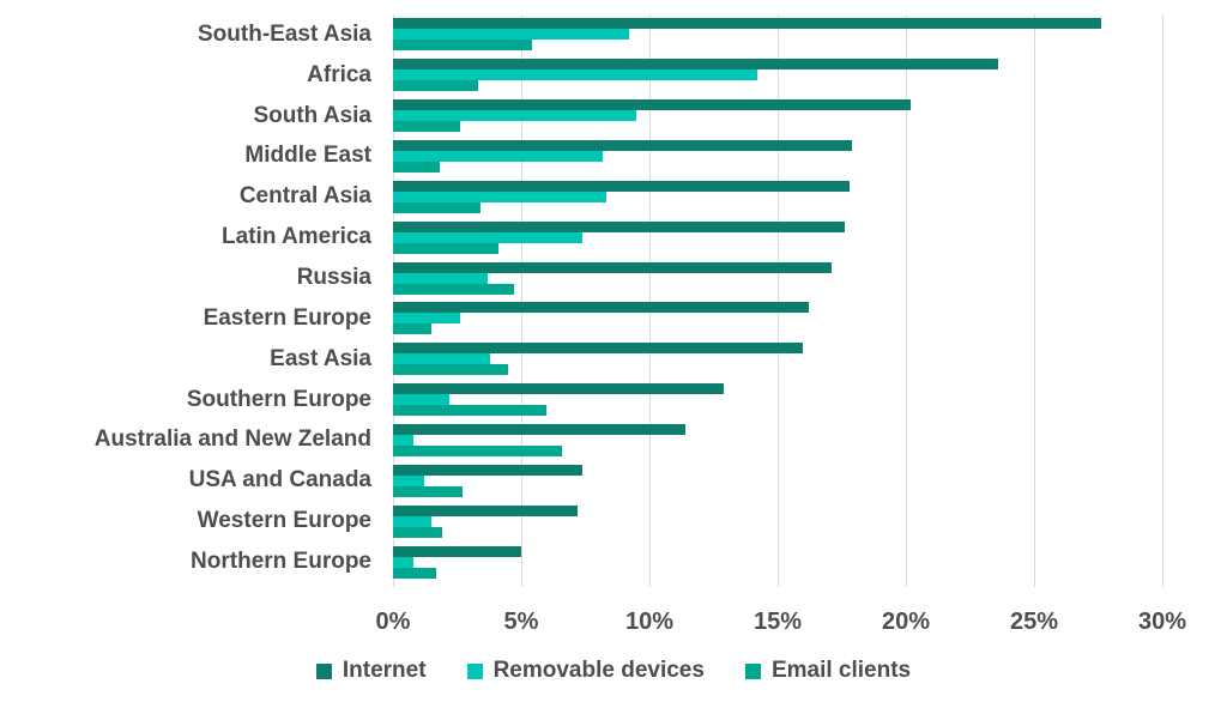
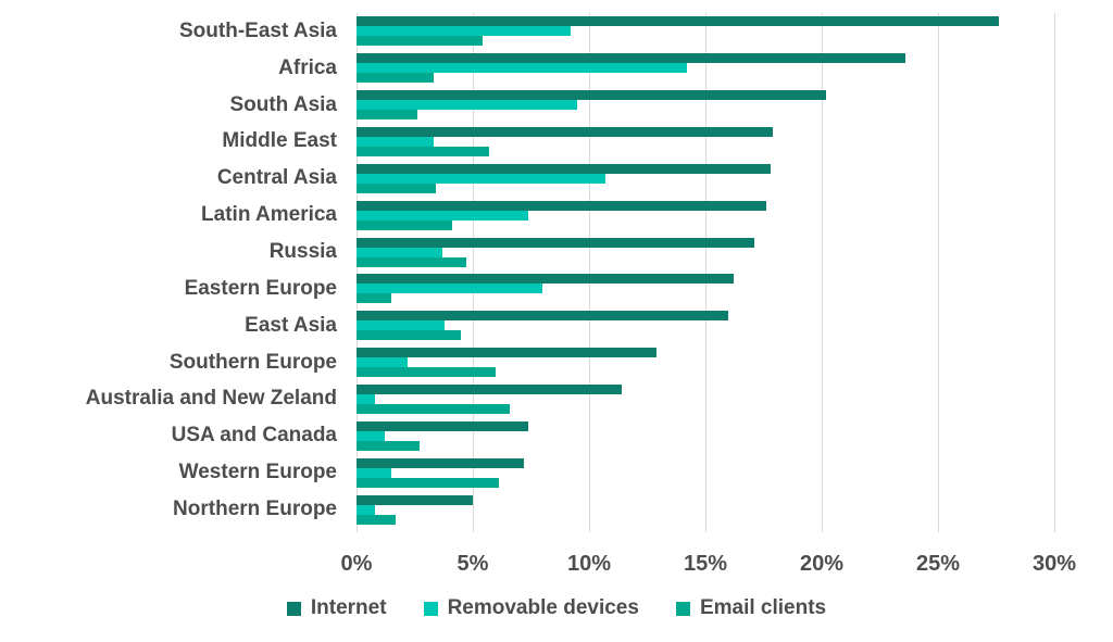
Removable devices/Middle East: 8.2% -> 3.3%
Email clients/Middle East: 1.8% -> 5.7%
Removable devices/Central Asia: 8.3% -> 10.7%
Removable devices/Eastern Europe: 2.6% -> 8.0%
Email clients/Western Europe: 1.9% -> 6.1%
